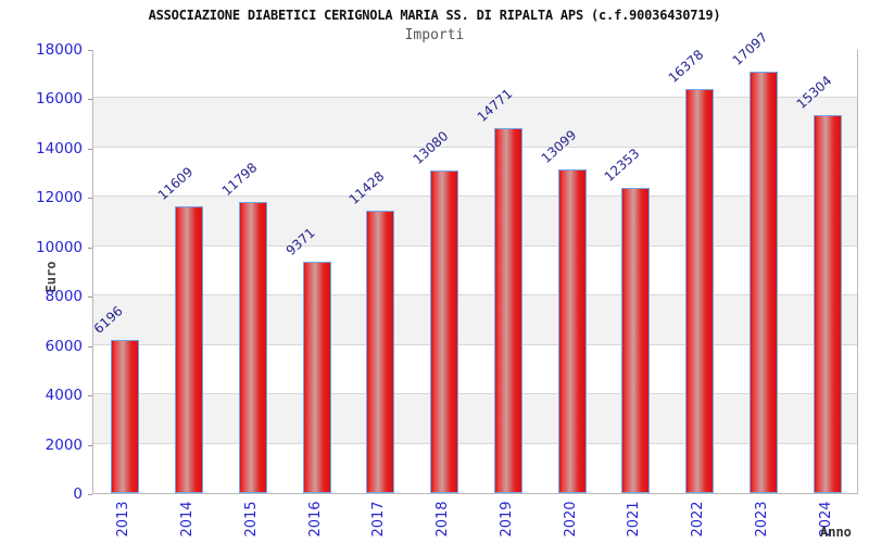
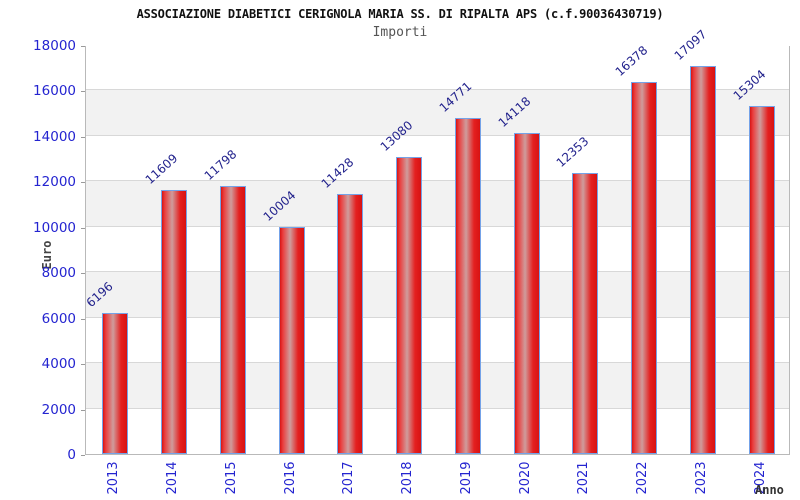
2016: 9371 -> 10004
2020: 13099 -> 14118
